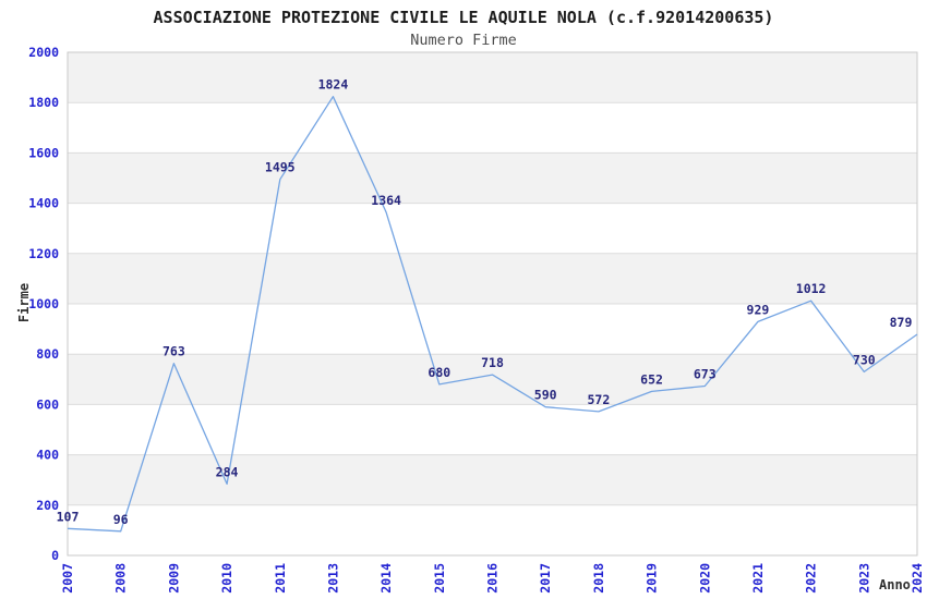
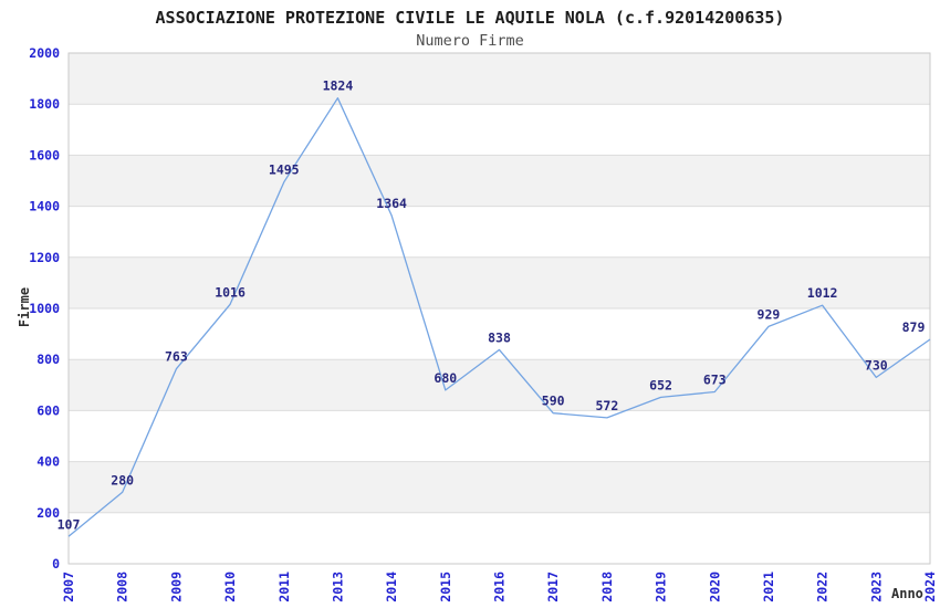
2008: 96 -> 280
2010: 284 -> 1016
2016: 718 -> 838
